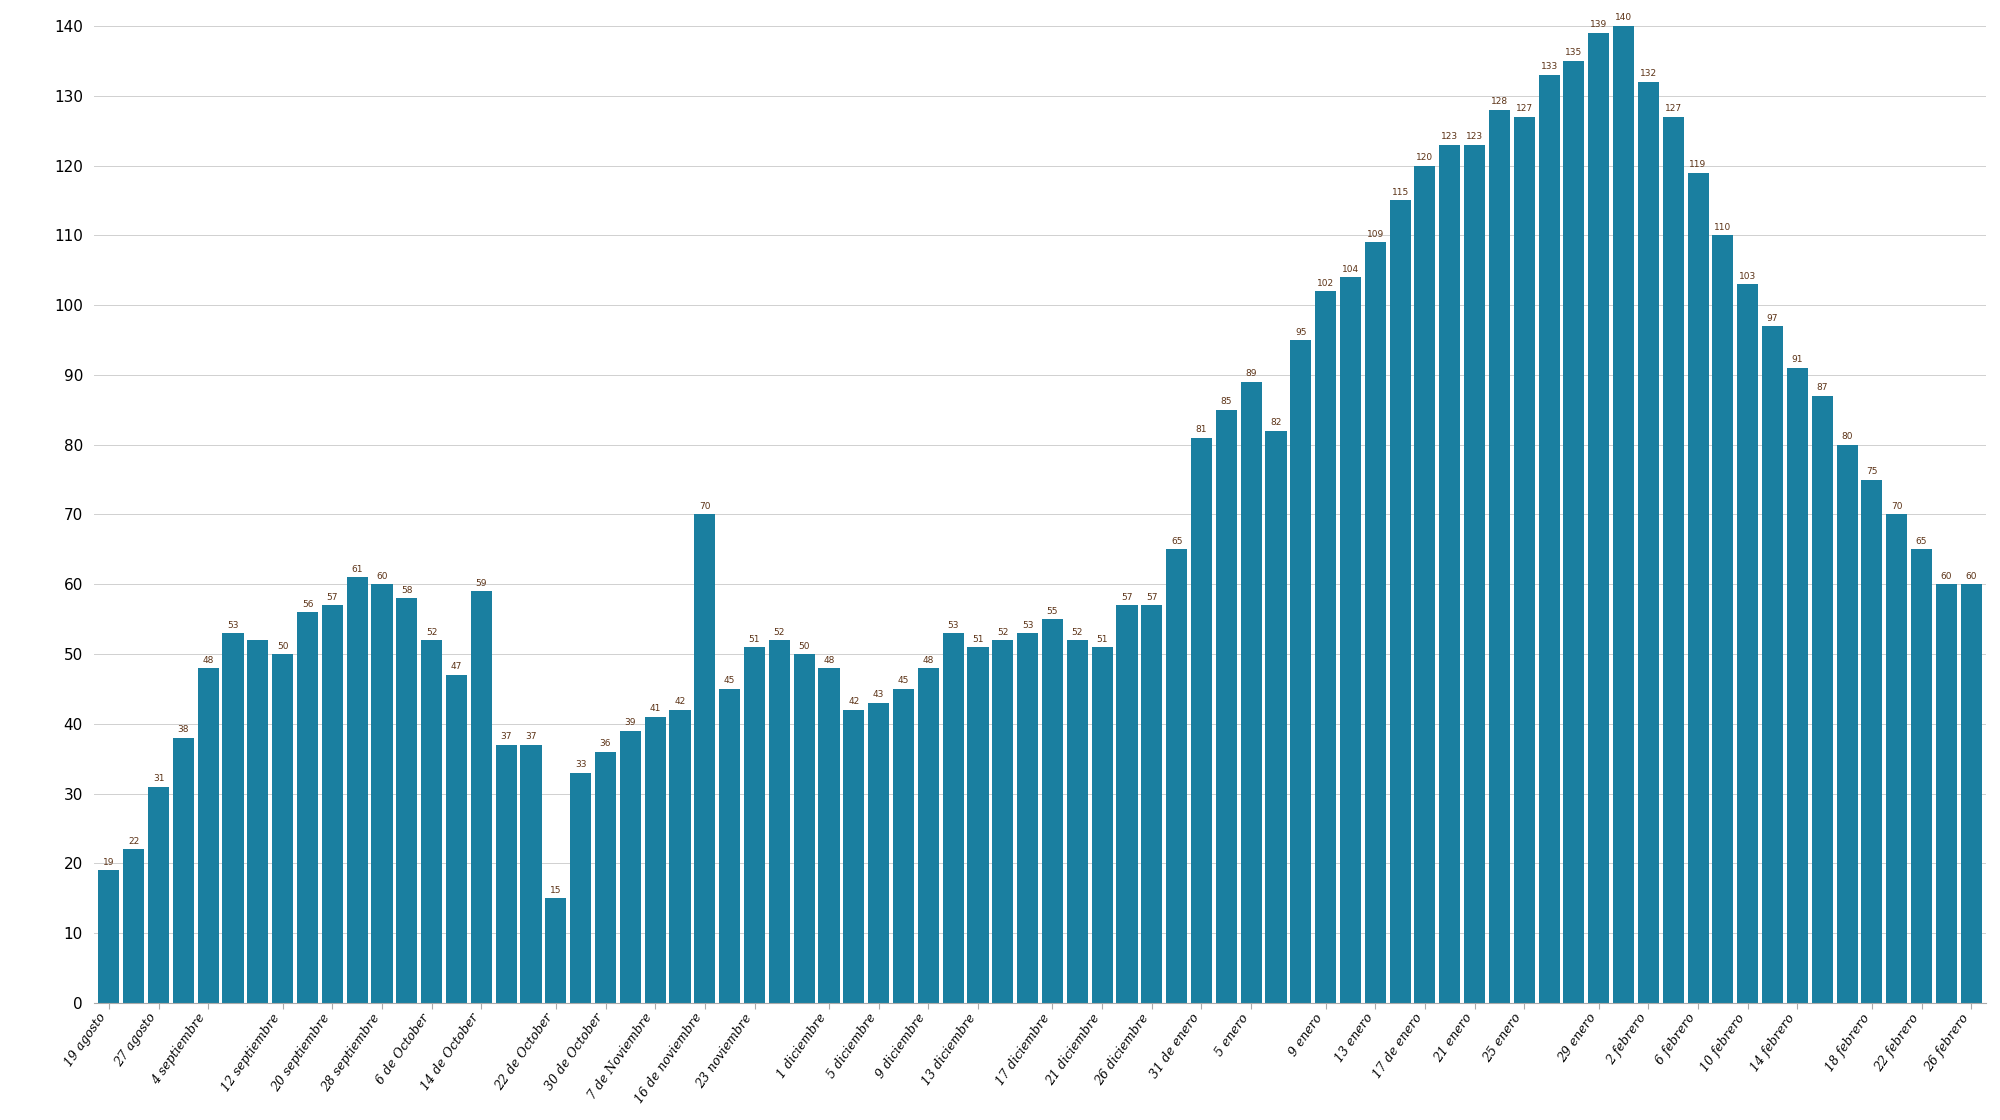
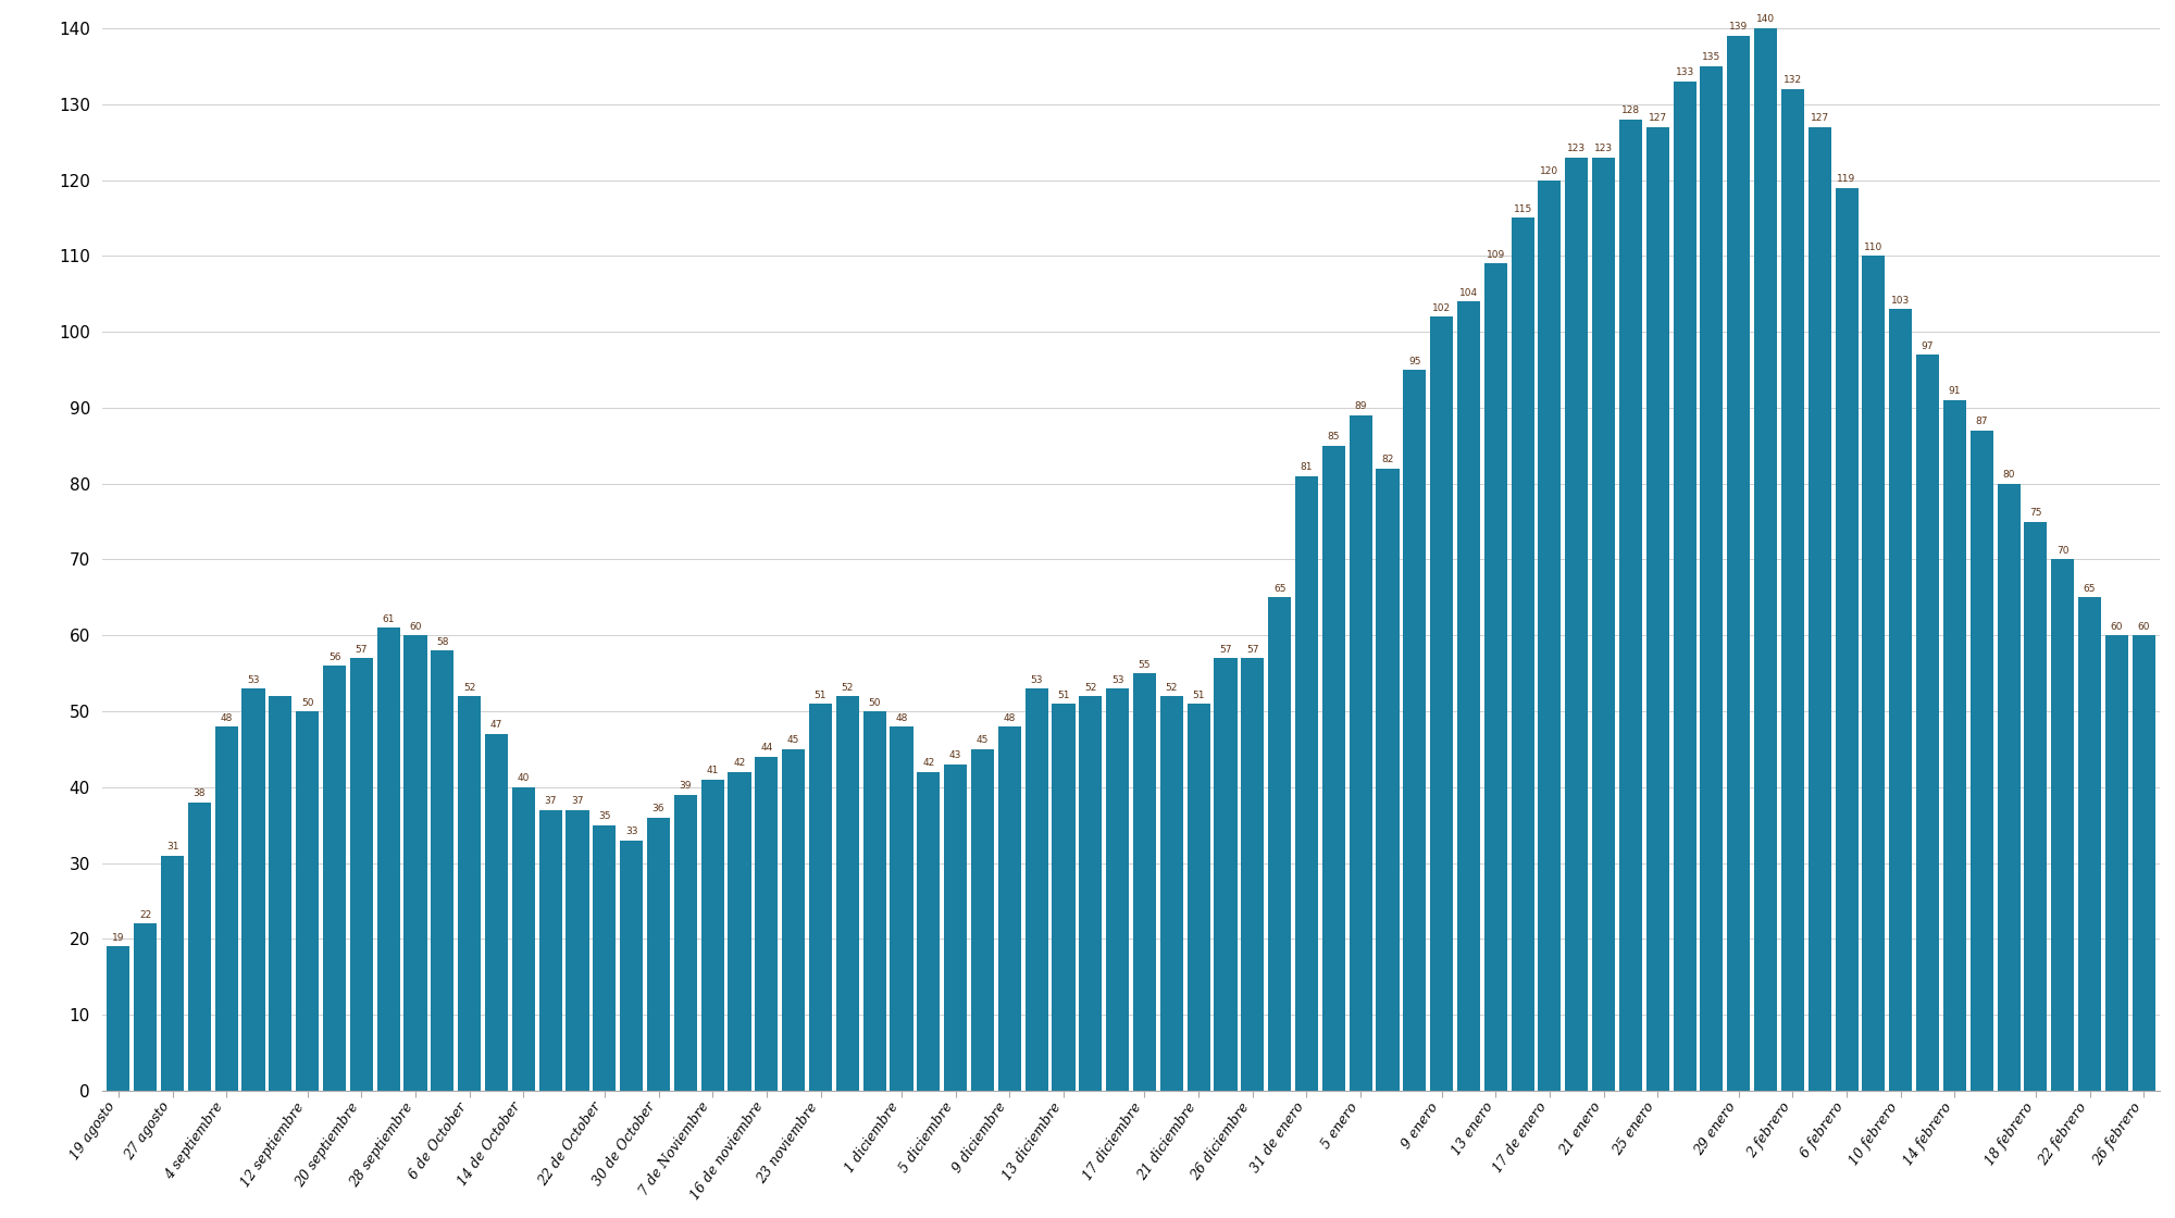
14 de October: 59 -> 40
22 de October: 15 -> 35
16 de noviembre: 70 -> 44
